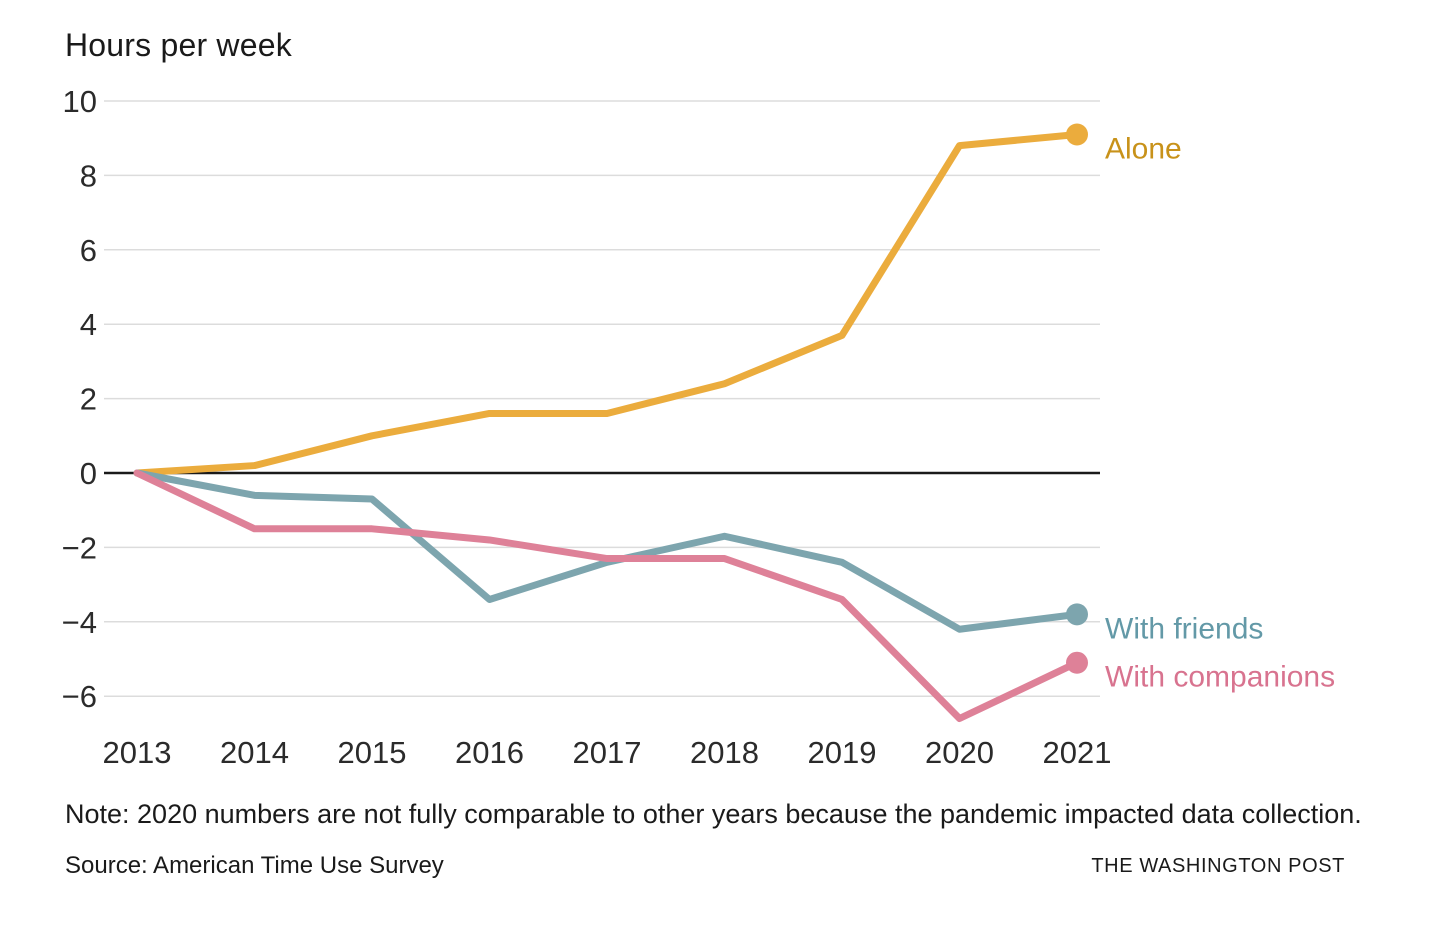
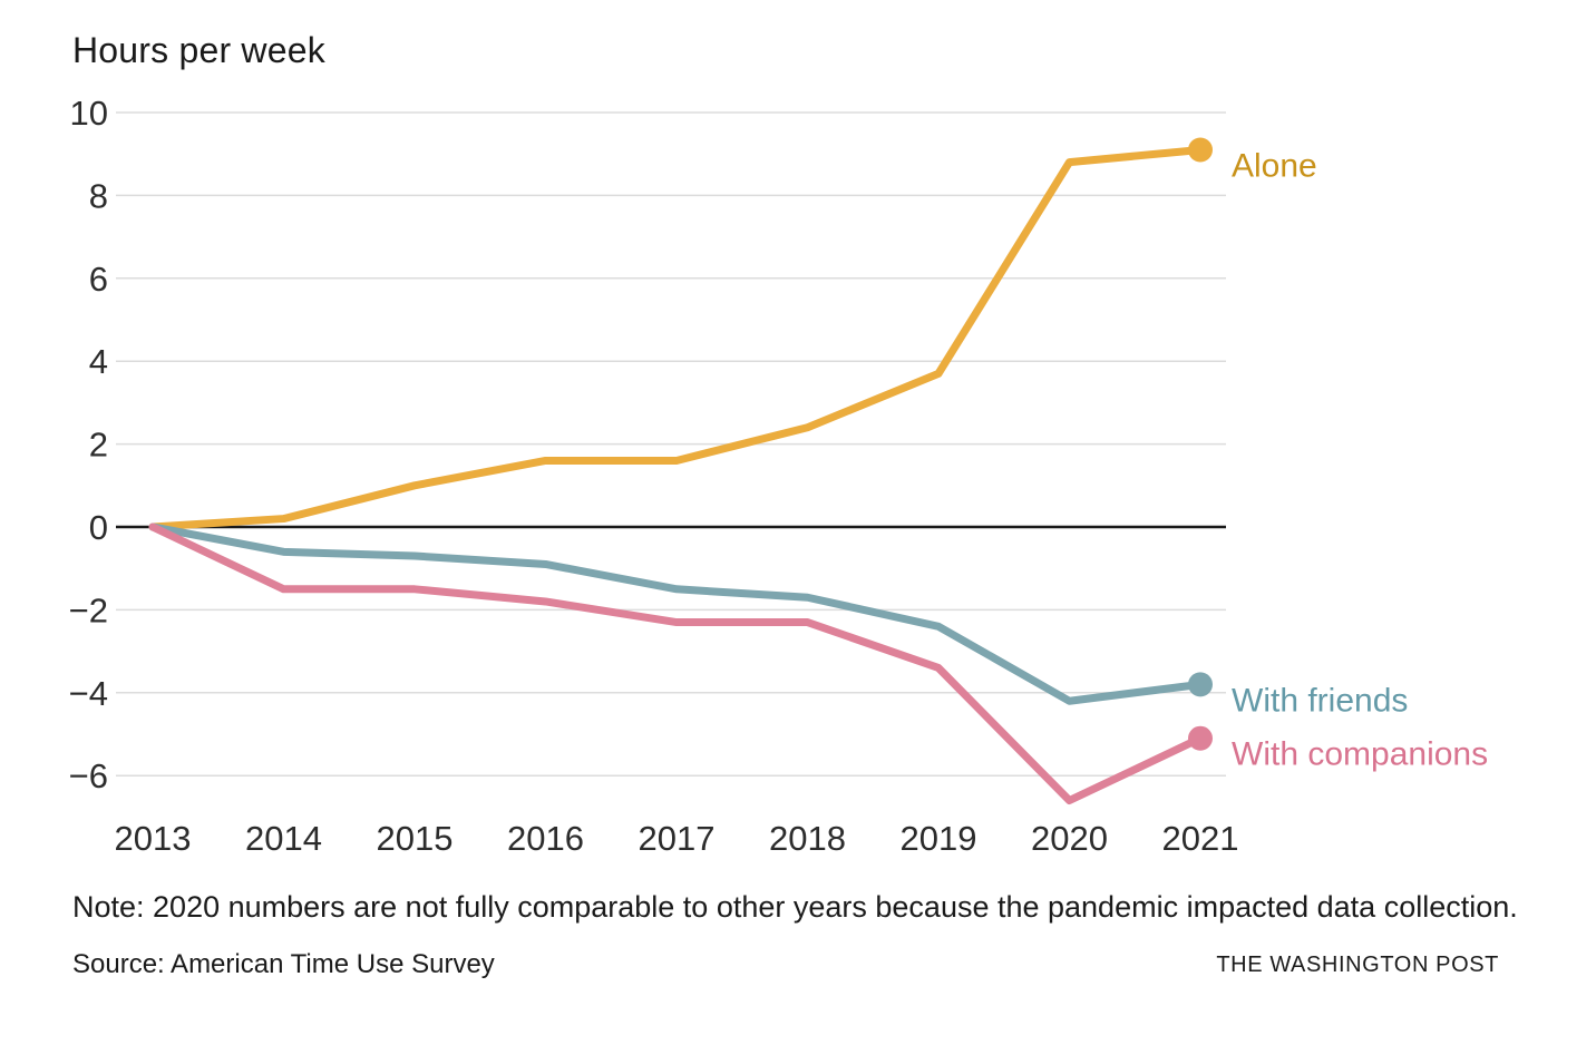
With friends/2016: -3.4 -> -0.9
With friends/2017: -2.4 -> -1.5
